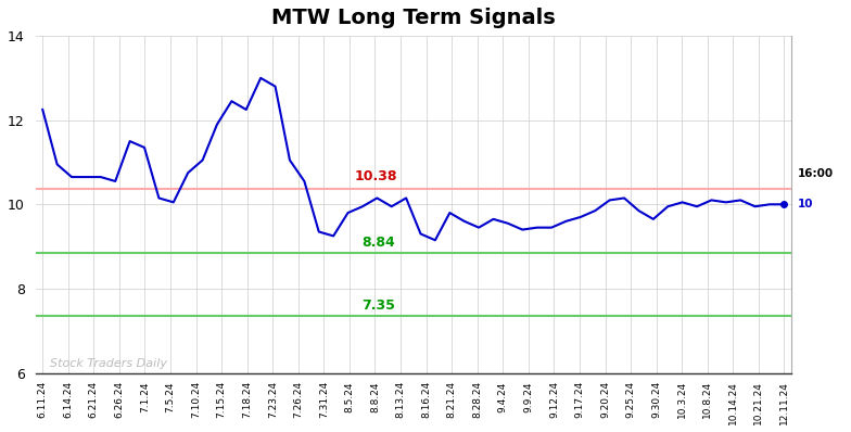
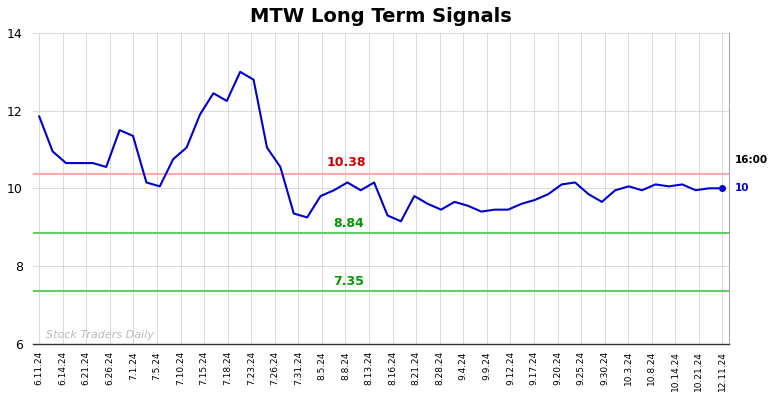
6.11.24: 12.25 -> 11.85
